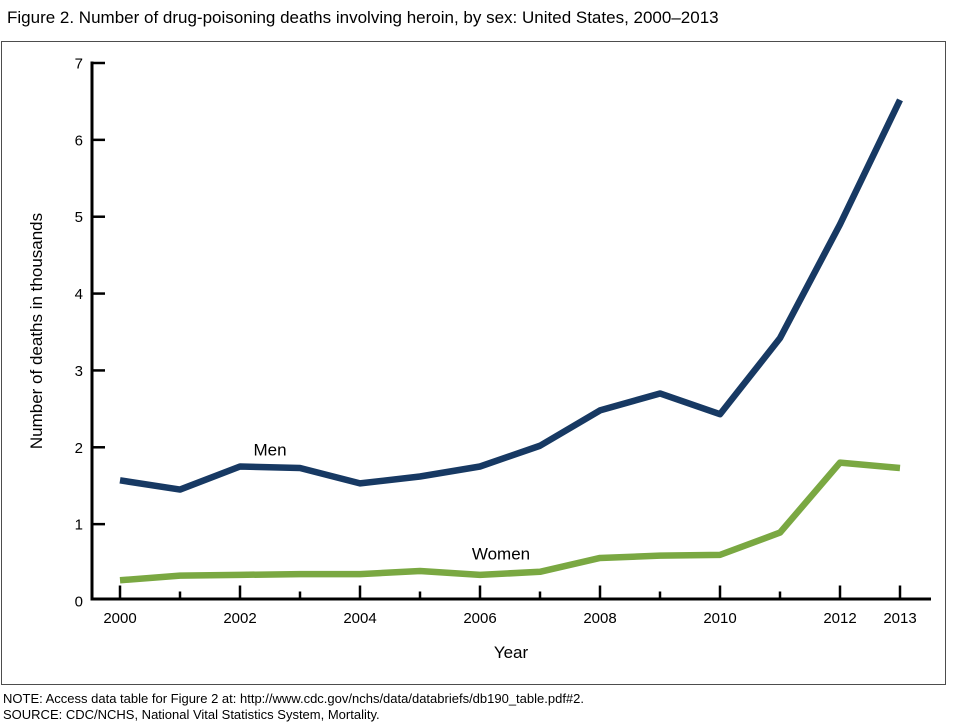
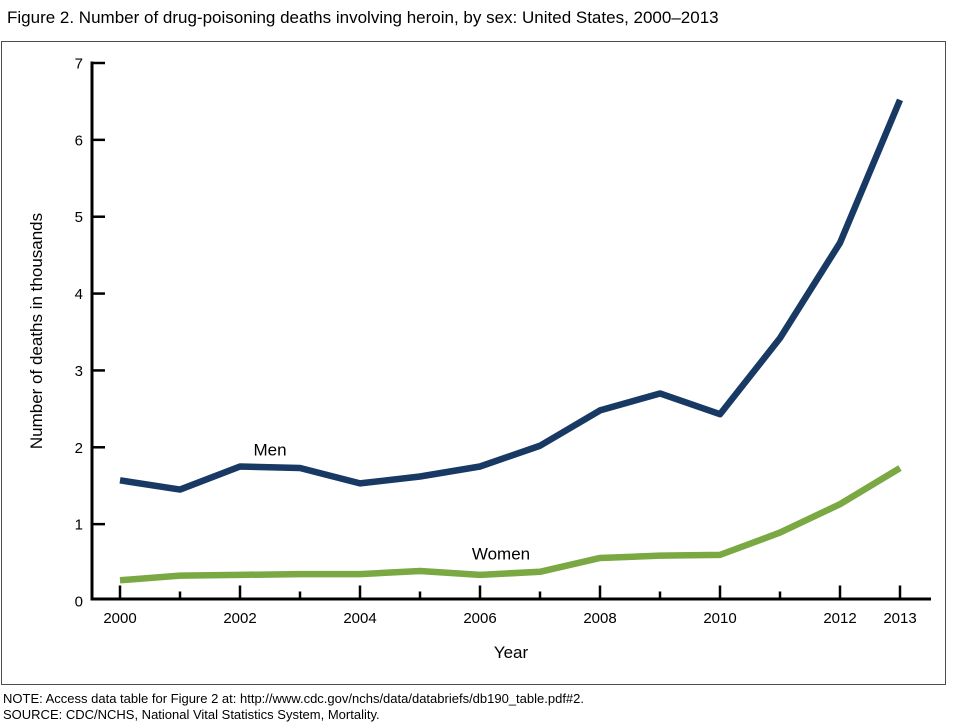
Men/2012: 4.9 -> 4.7
Women/2012: 1.8 -> 1.3
